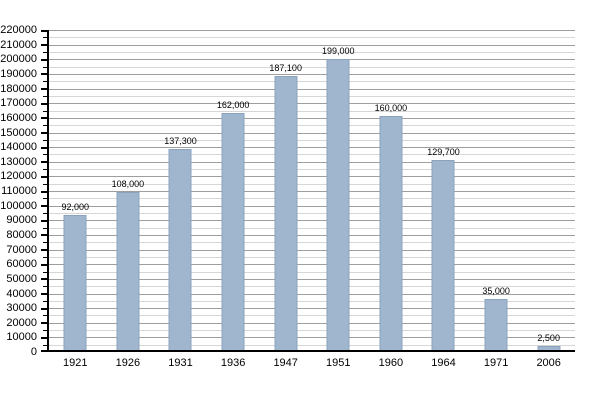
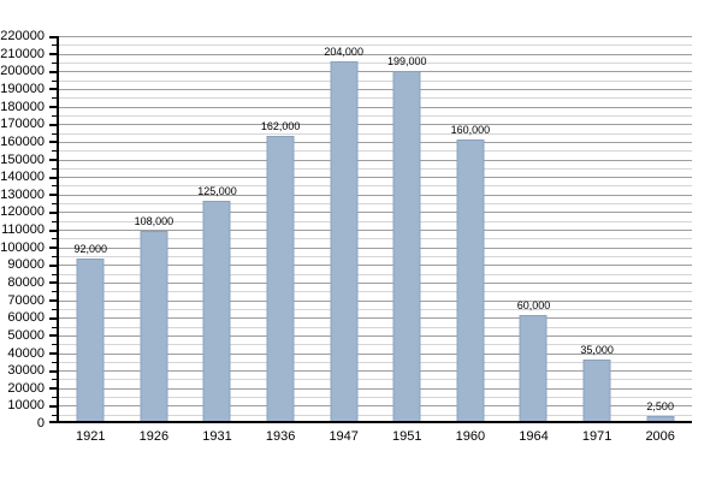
1931: 137,300 -> 125,000
1947: 187,100 -> 204,000
1964: 129,700 -> 60,000
